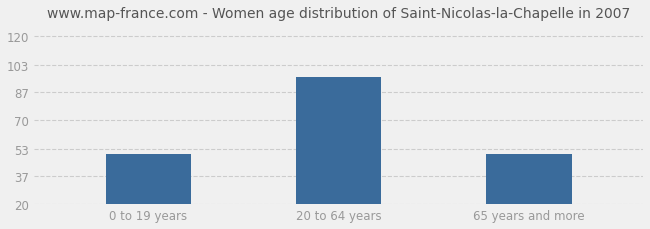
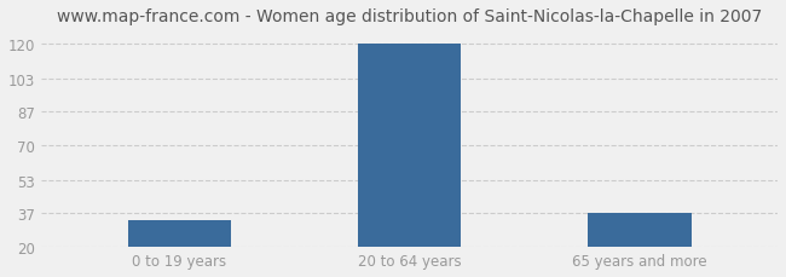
0 to 19 years: 50 -> 33
20 to 64 years: 96 -> 120
65 years and more: 50 -> 37
